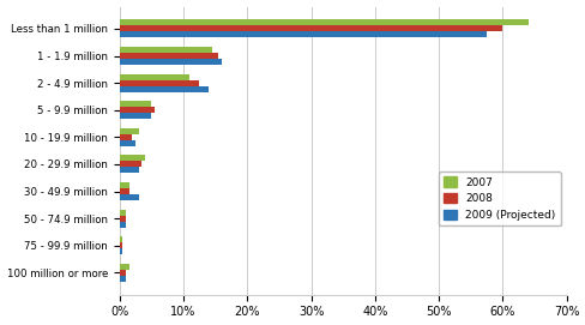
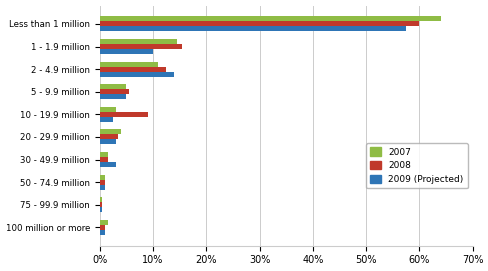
2009 (Projected)/1 - 1.9 million: 16.0% -> 10.0%
2008/10 - 19.9 million: 2.0% -> 9.0%
